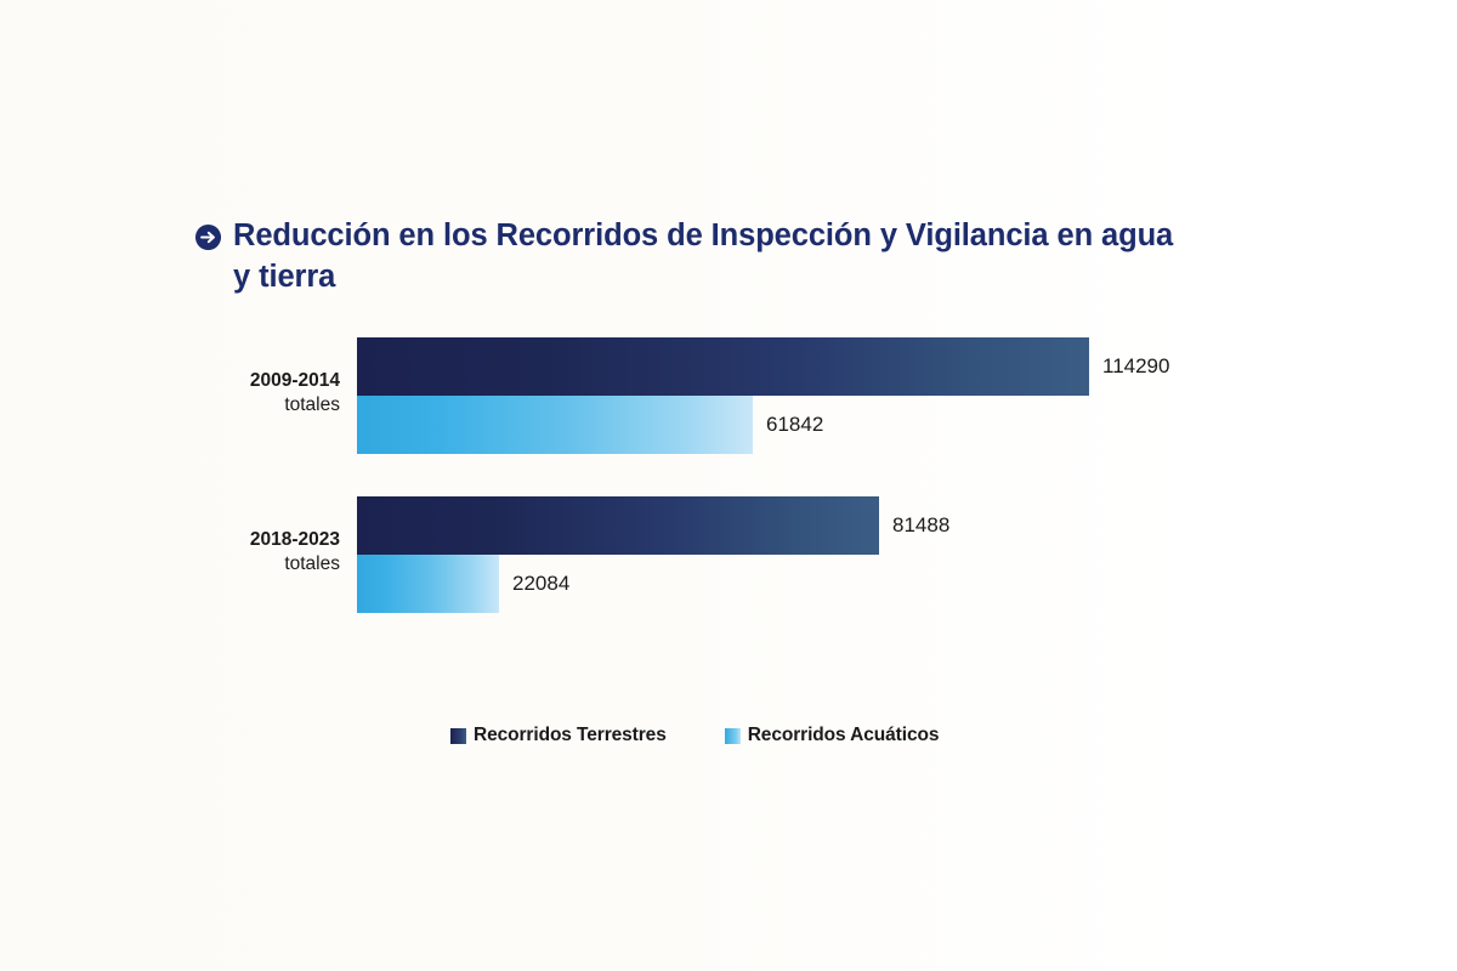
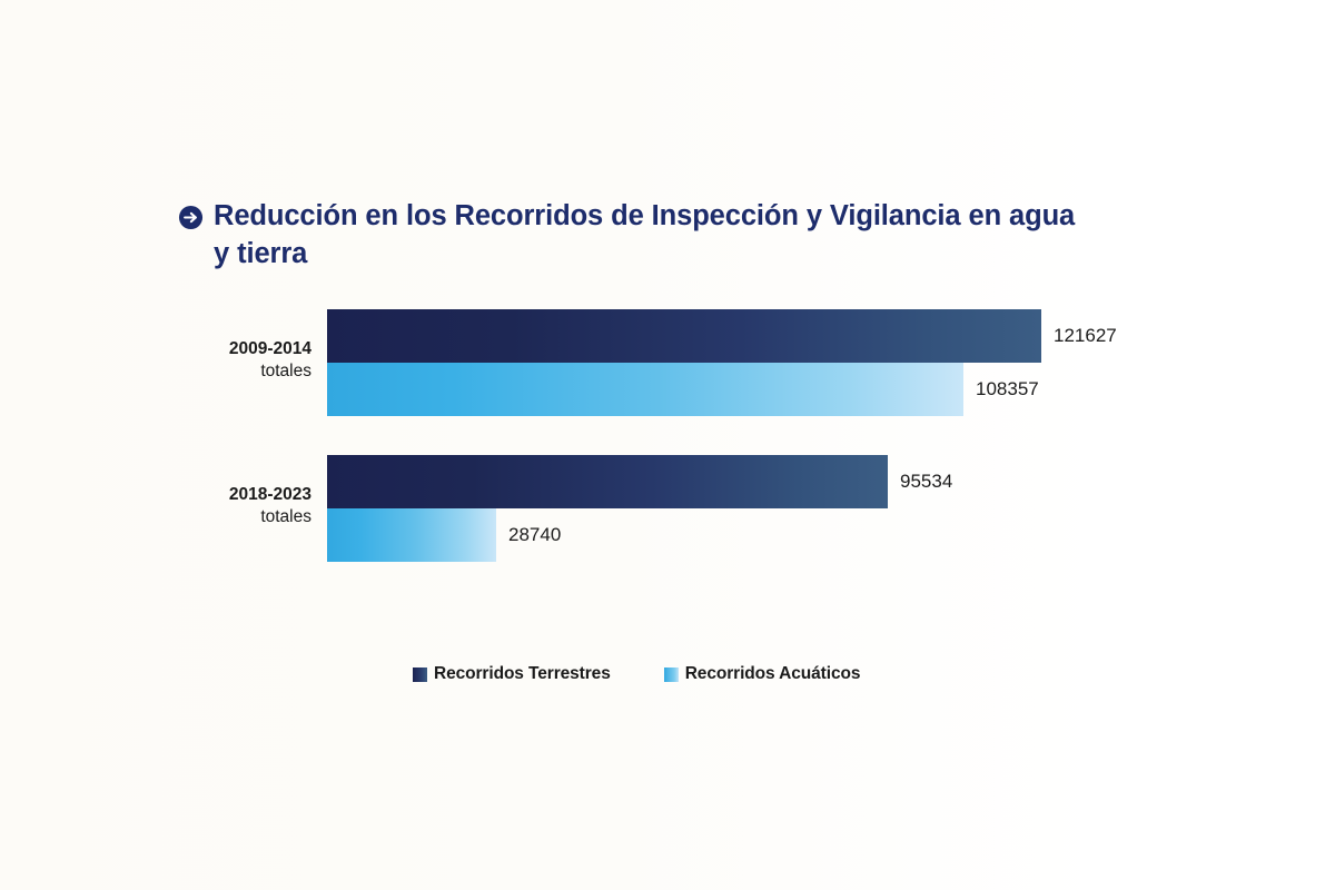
Recorridos Terrestres/2009-2014 totales: 114290 -> 121627
Recorridos Acuáticos/2009-2014 totales: 61842 -> 108357
Recorridos Terrestres/2018-2023 totales: 81488 -> 95534
Recorridos Acuáticos/2018-2023 totales: 22084 -> 28740
